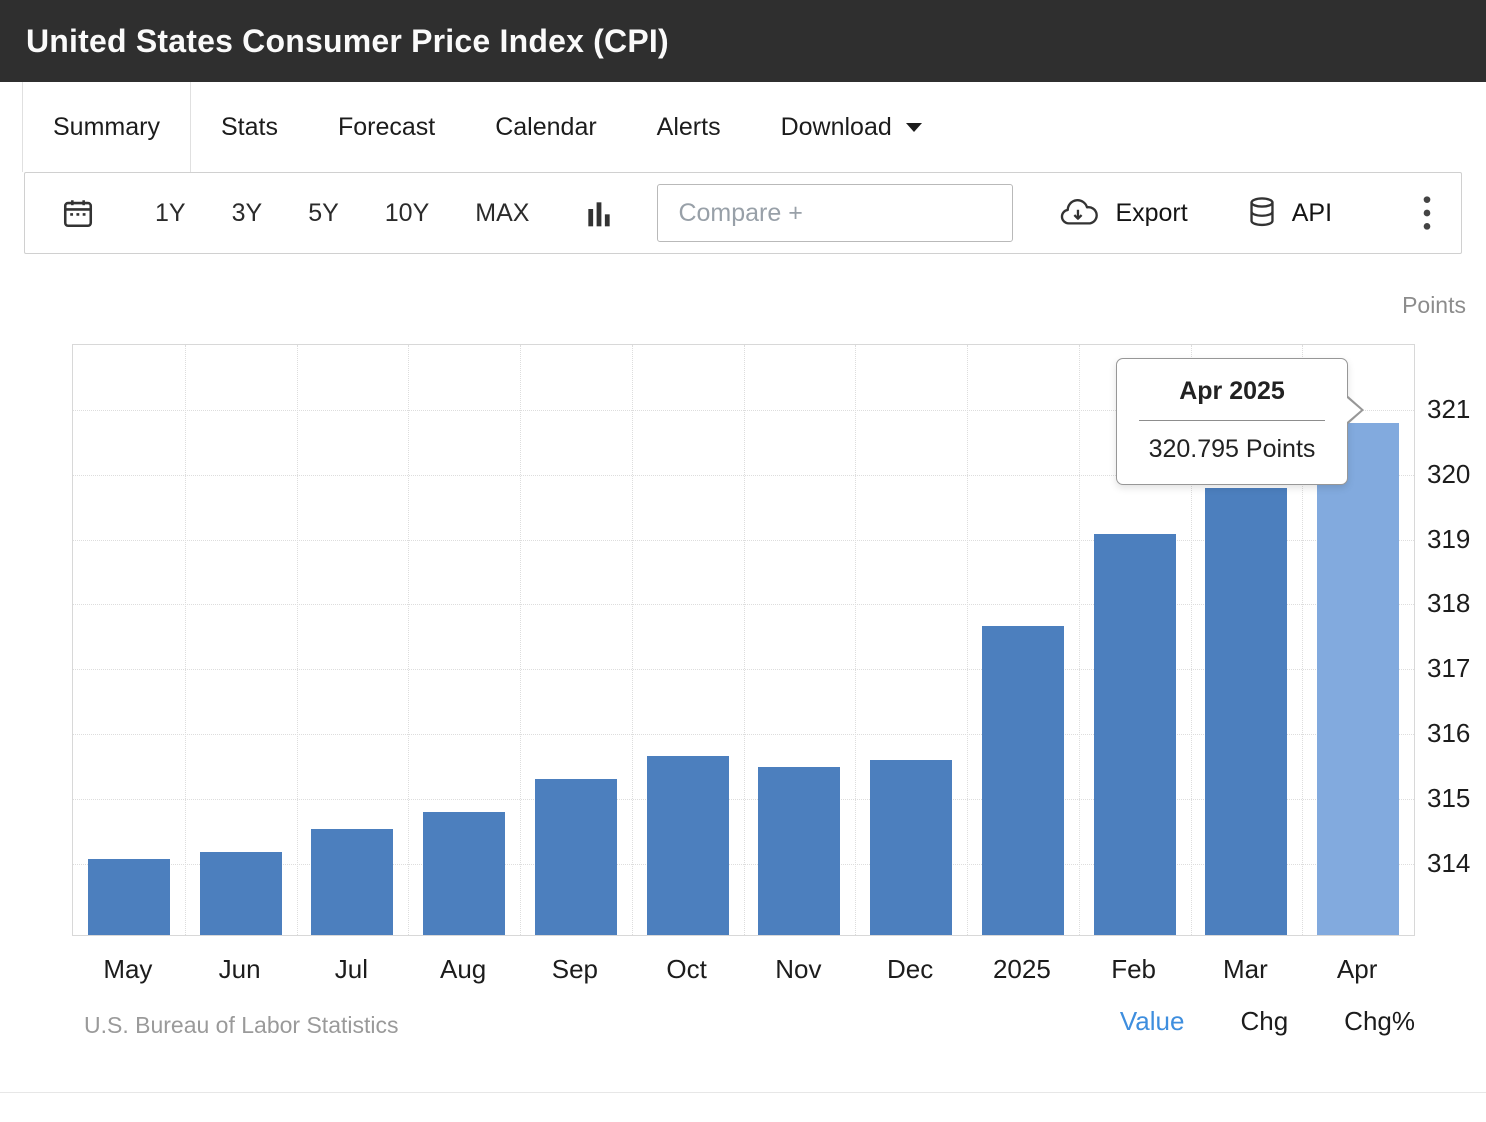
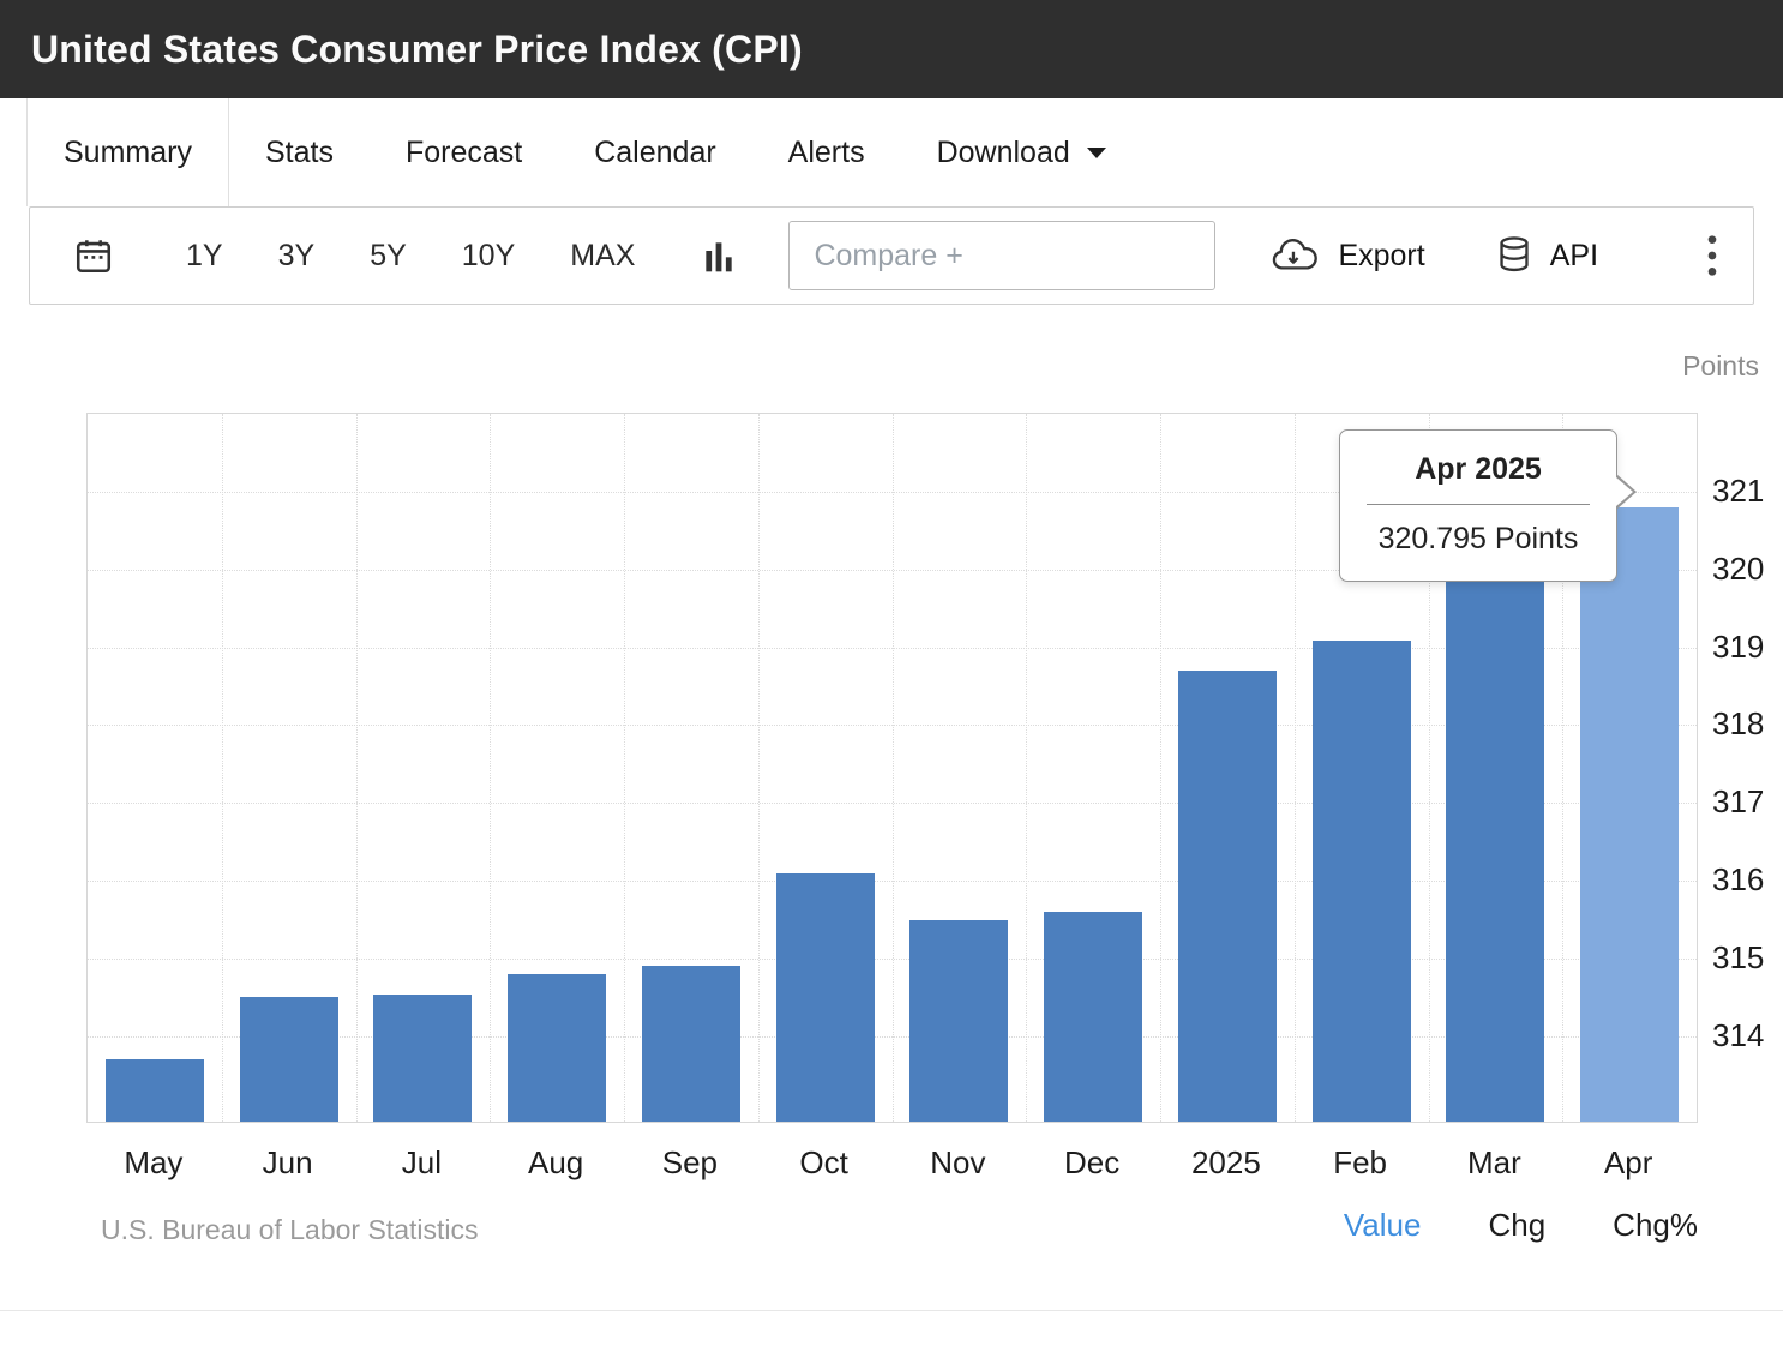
May: 314.1 -> 313.7
Jun: 314.2 -> 314.5
Sep: 315.3 -> 314.9
Oct: 315.7 -> 316.1
2025: 317.7 -> 318.7
Mar: 319.8 -> 320.7
